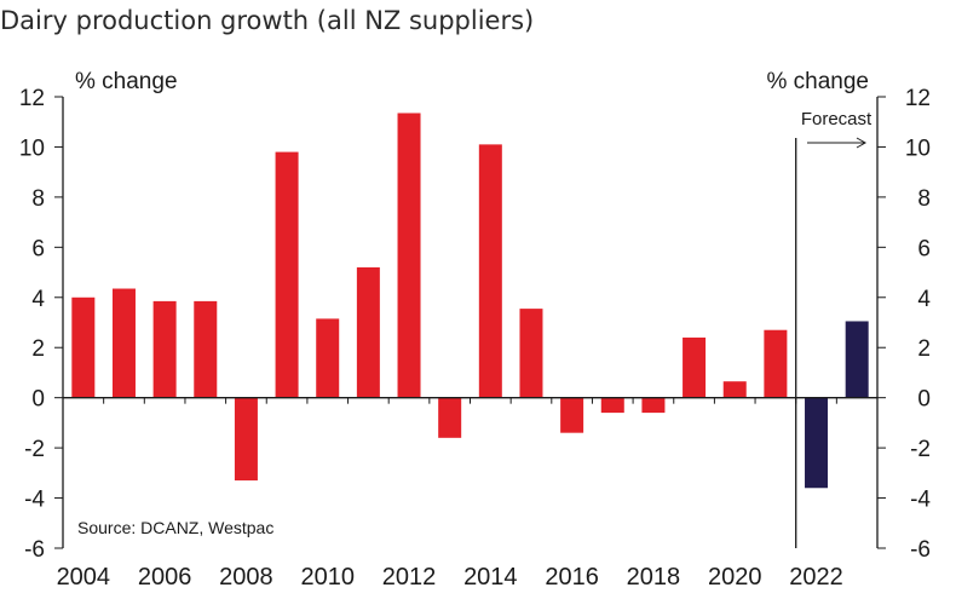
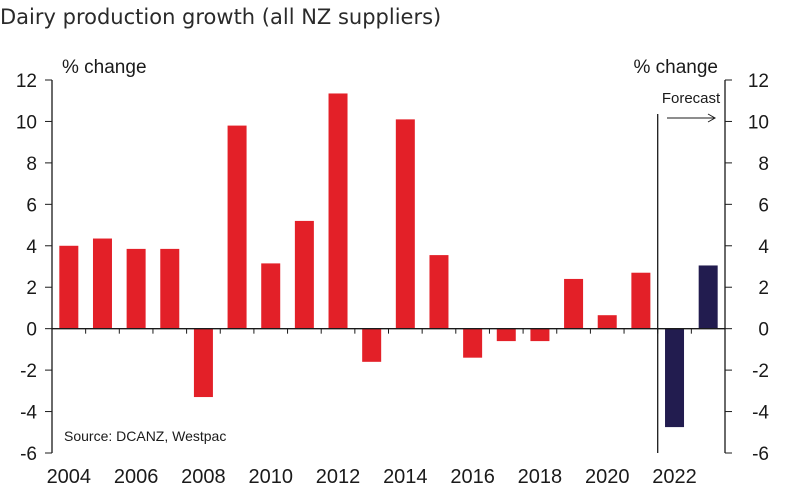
Forecast/2022: -3.6 -> -4.8
